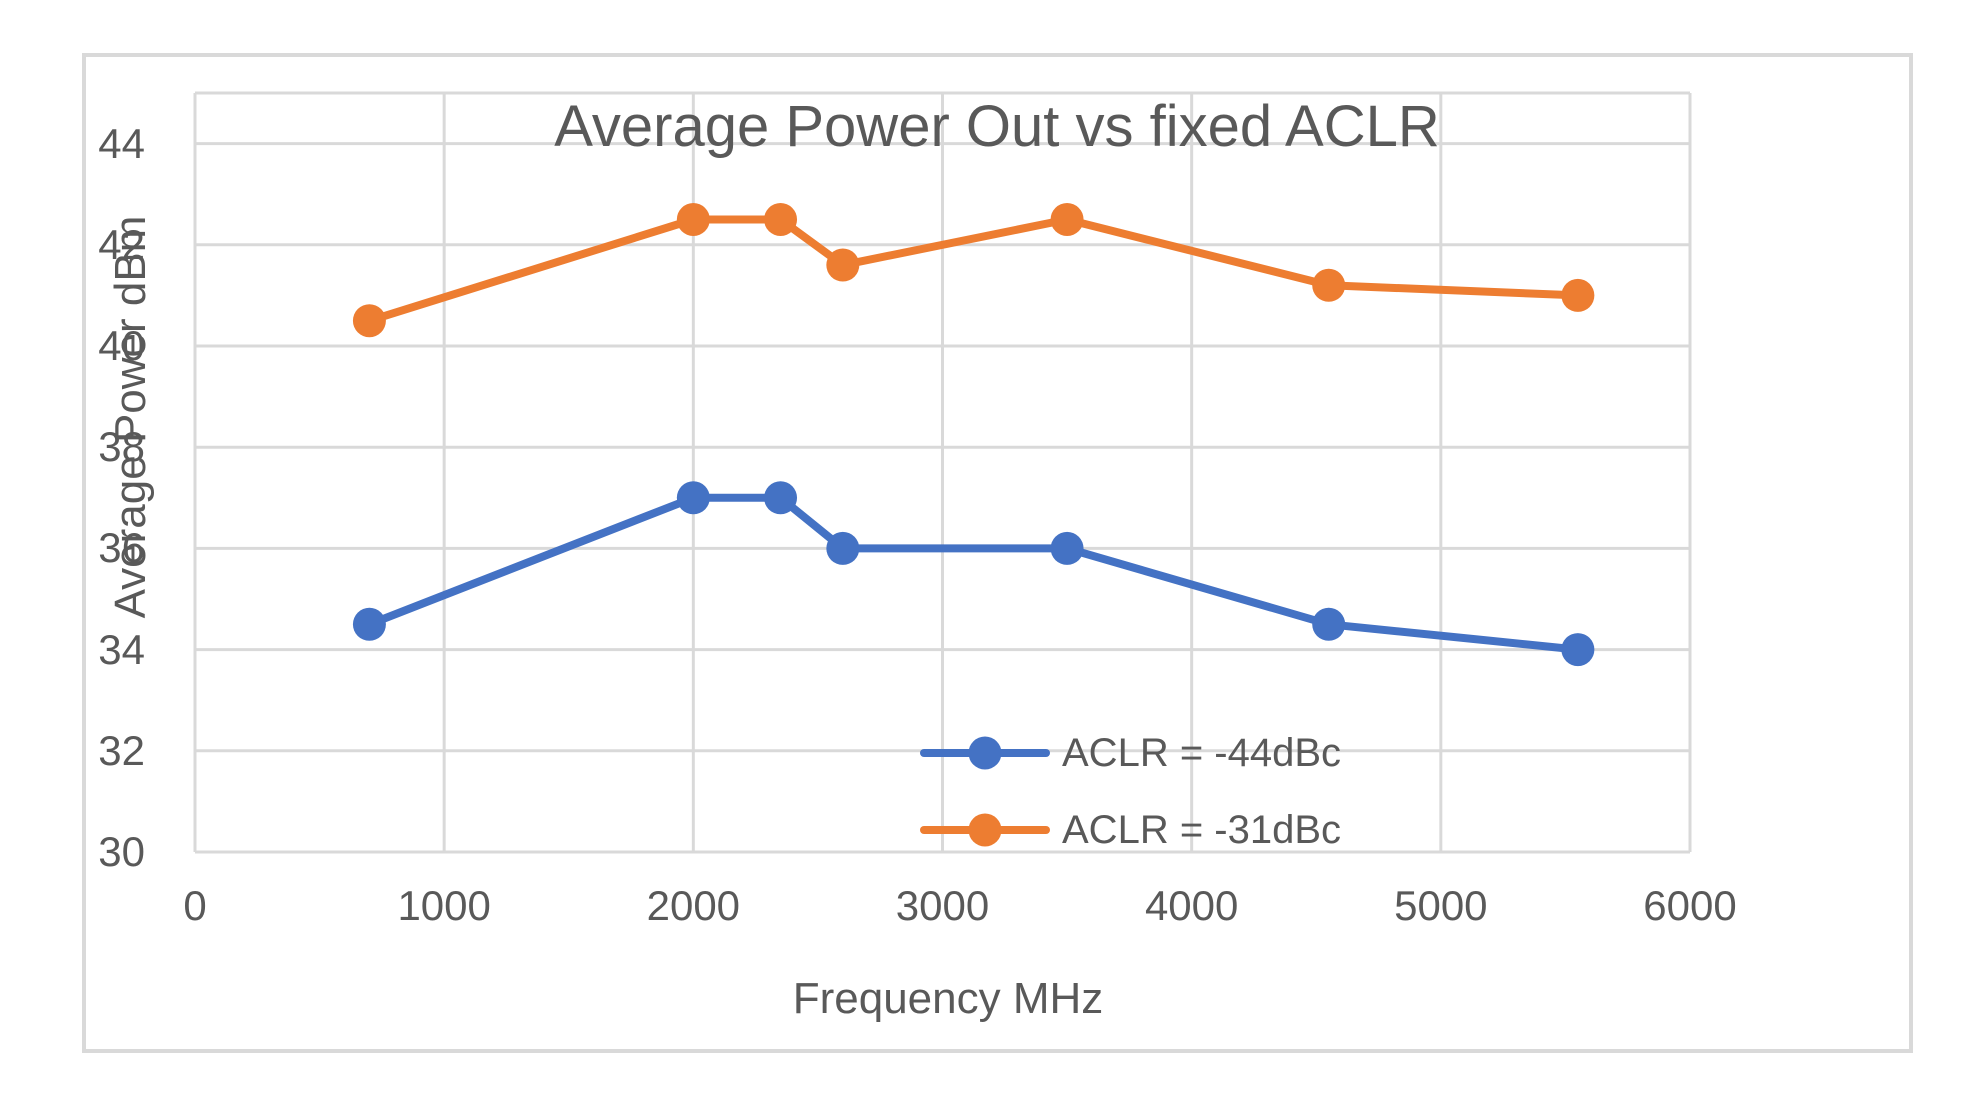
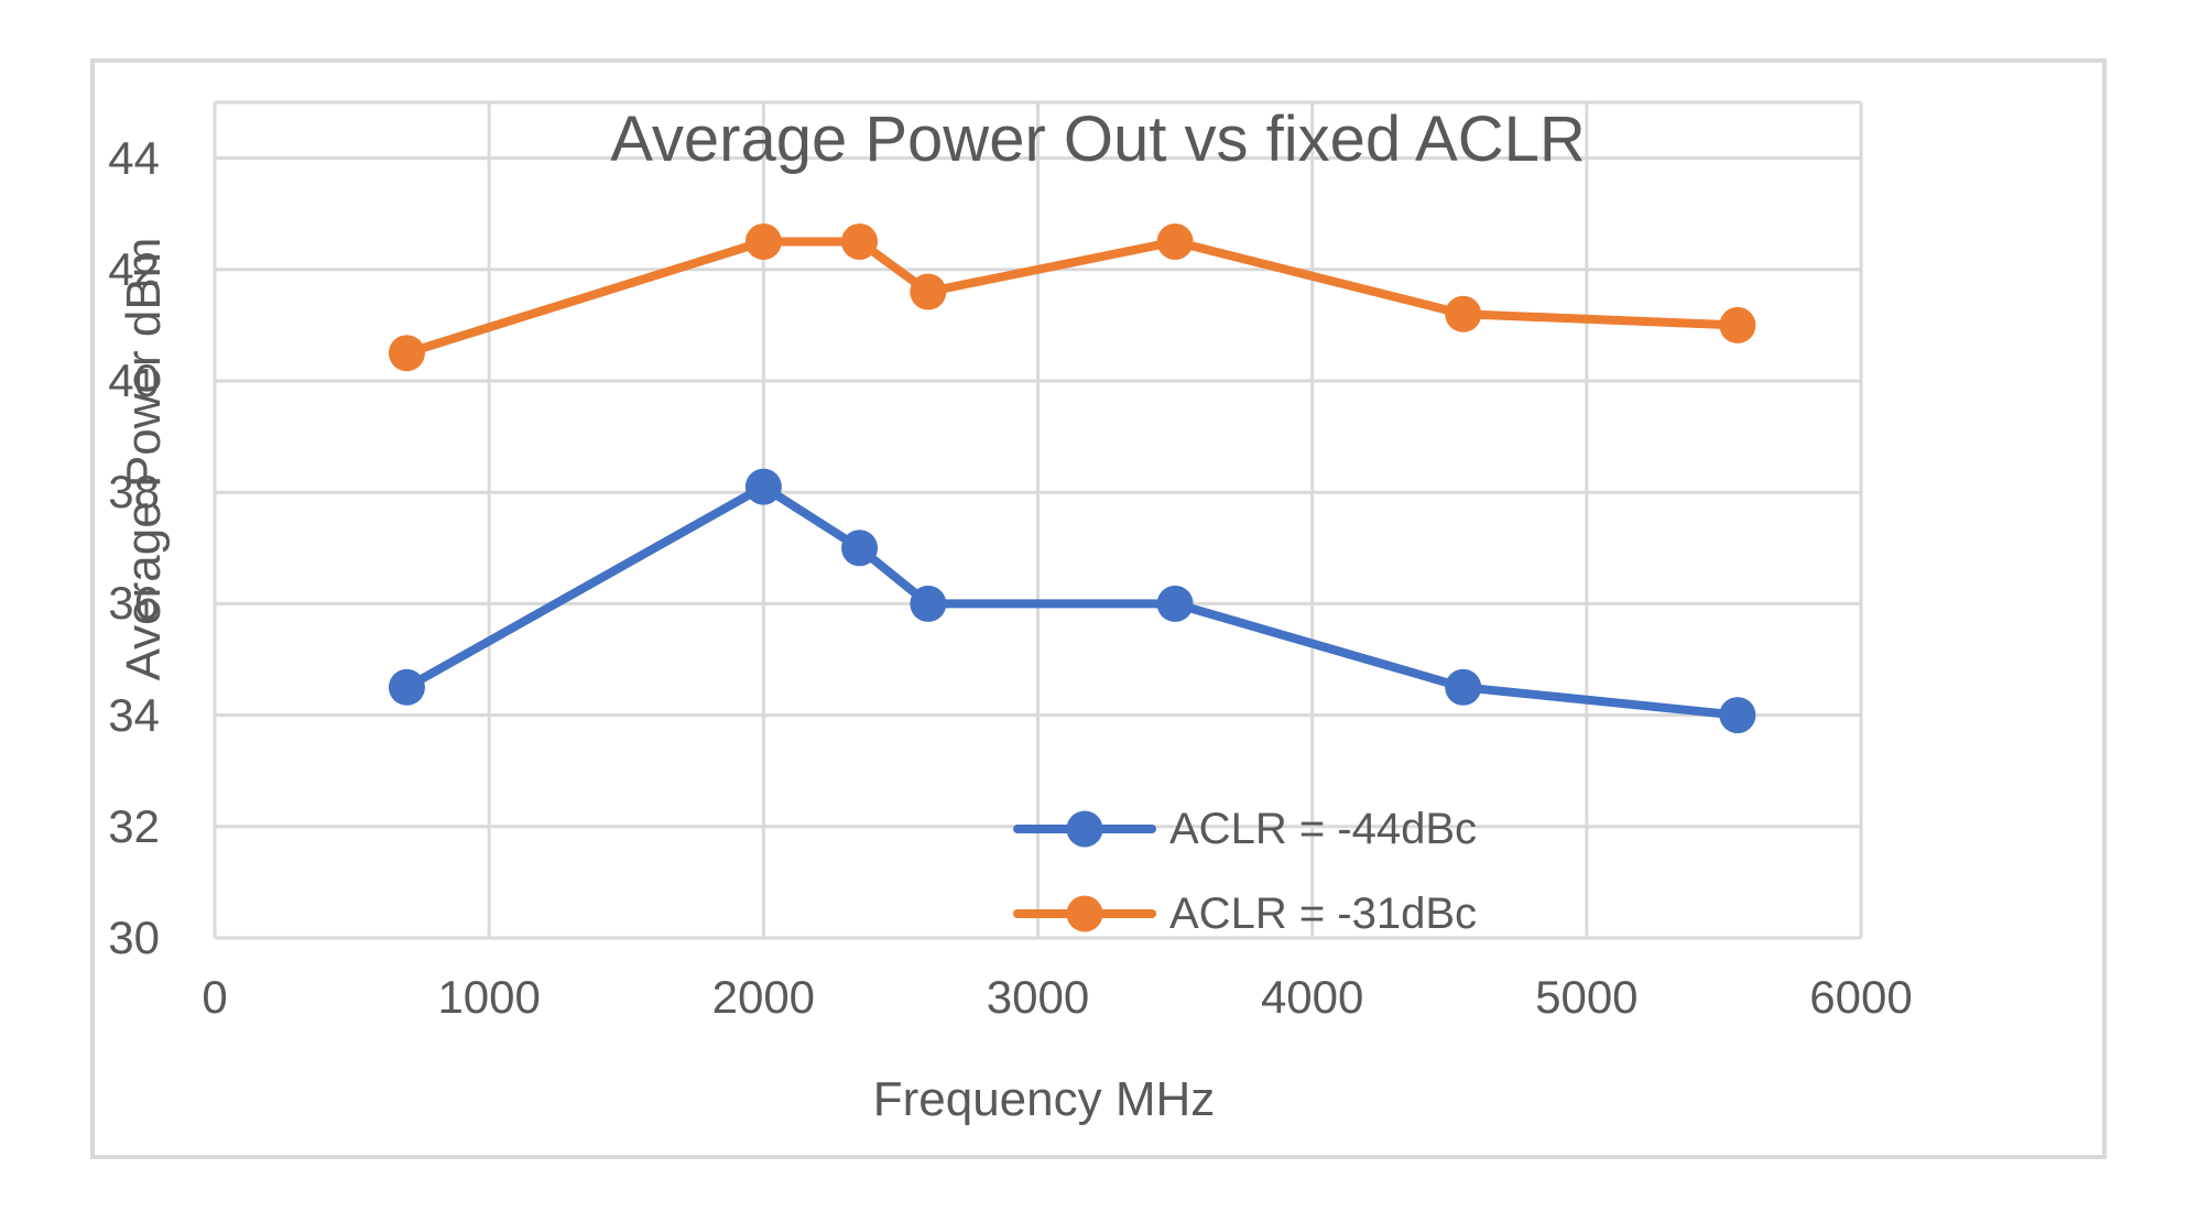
ACLR = -44dBc/2000: 37.0 -> 38.1
